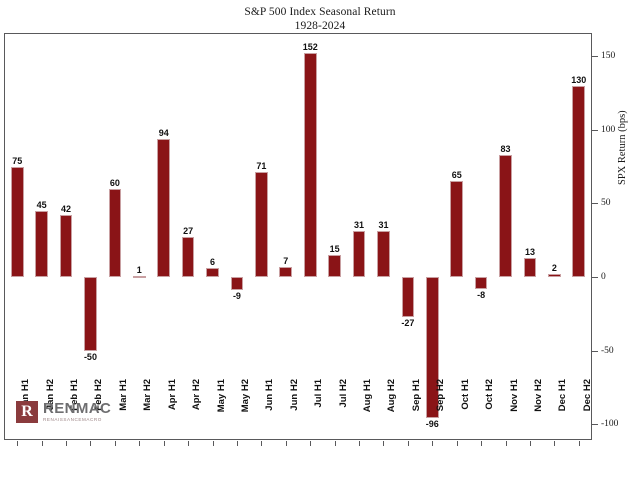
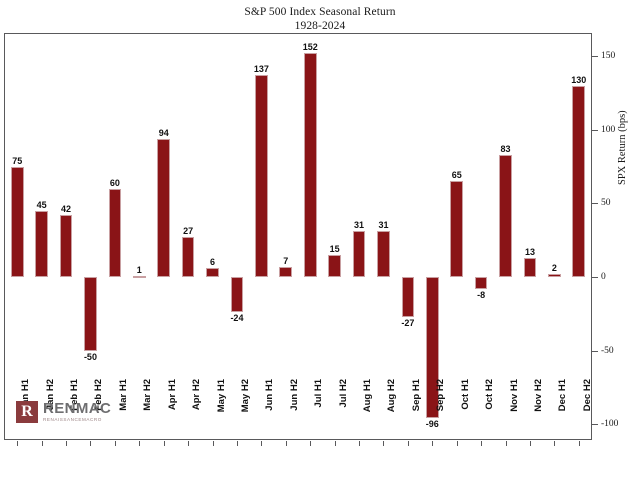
May H2: -9 -> -24
Jun H1: 71 -> 137
